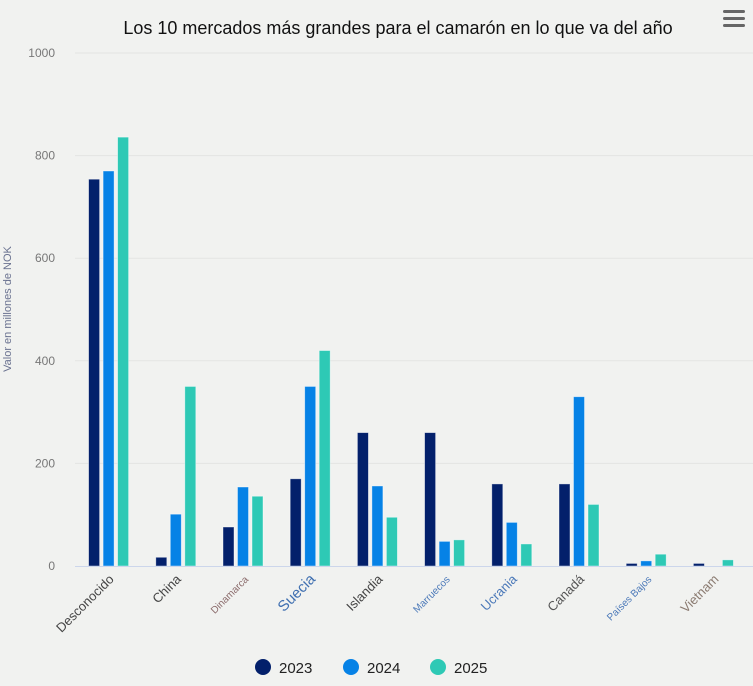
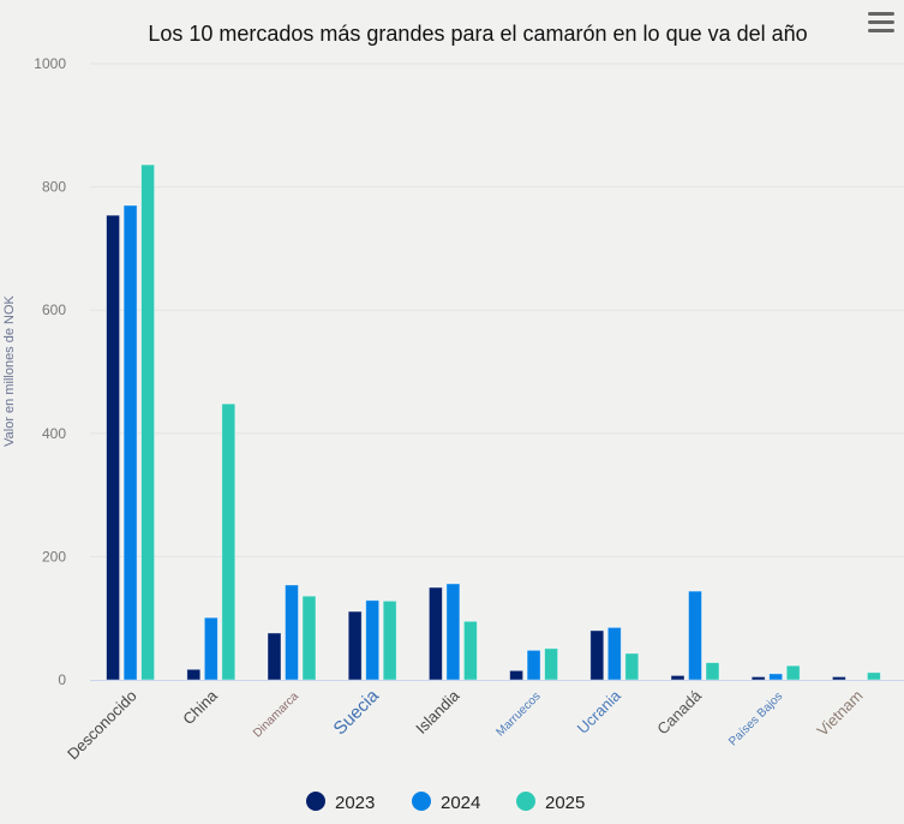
2025/China: 350 -> 450
2023/Suecia: 170 -> 110
2024/Suecia: 350 -> 130
2025/Suecia: 420 -> 130
2023/Islandia: 260 -> 150
2023/Marruecos: 260 -> 20
2023/Ucrania: 160 -> 80
2023/Canadá: 160 -> 10
2024/Canadá: 330 -> 140
2025/Canadá: 120 -> 30
